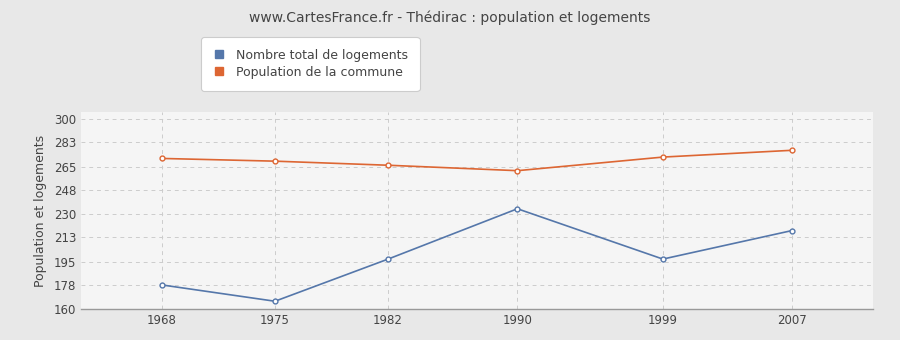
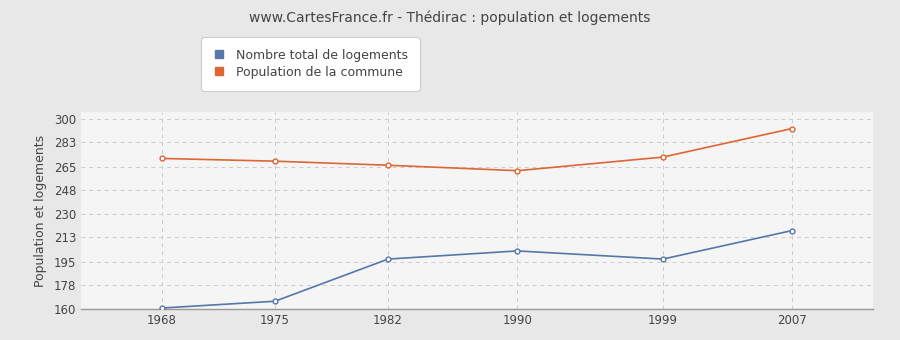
Nombre total de logements/1968: 178 -> 161
Nombre total de logements/1990: 234 -> 203
Population de la commune/2007: 277 -> 293
